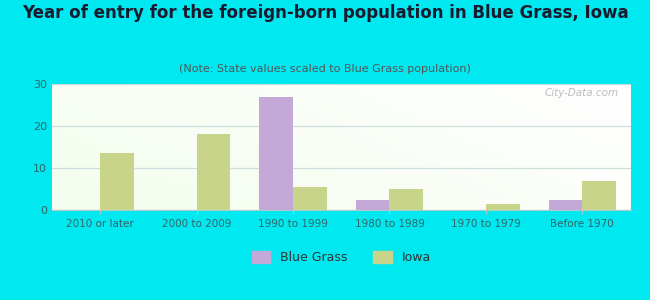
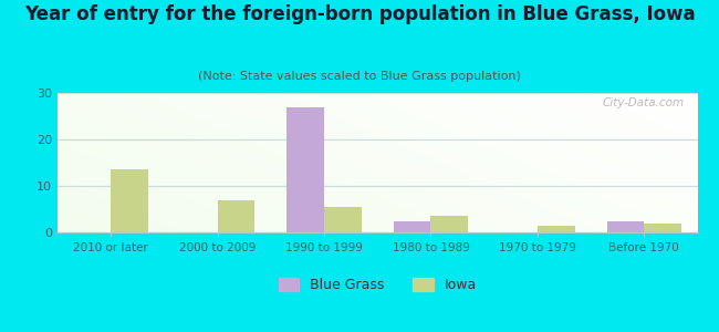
Iowa/2000 to 2009: 18.0 -> 7.0
Iowa/1980 to 1989: 5.0 -> 3.5
Iowa/Before 1970: 7.0 -> 2.0
